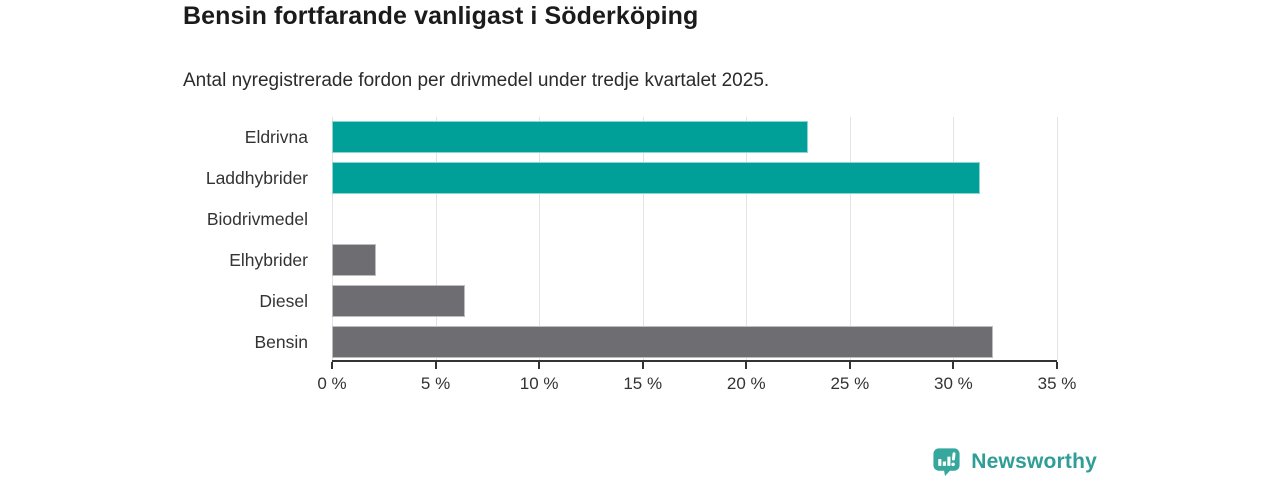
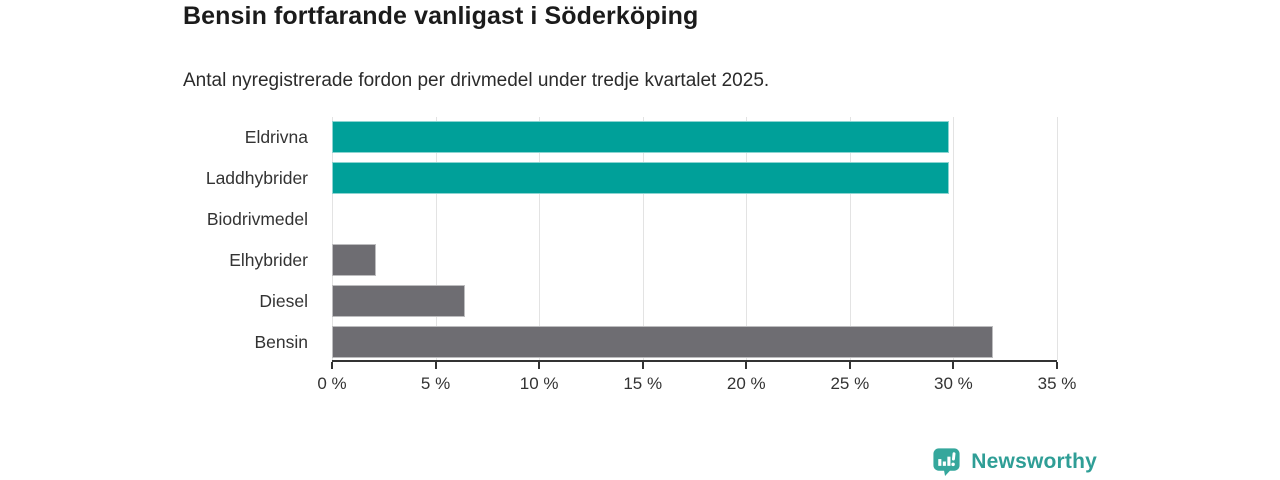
Eldrivna: 23.0% -> 29.8%
Laddhybrider: 31.3% -> 29.8%
